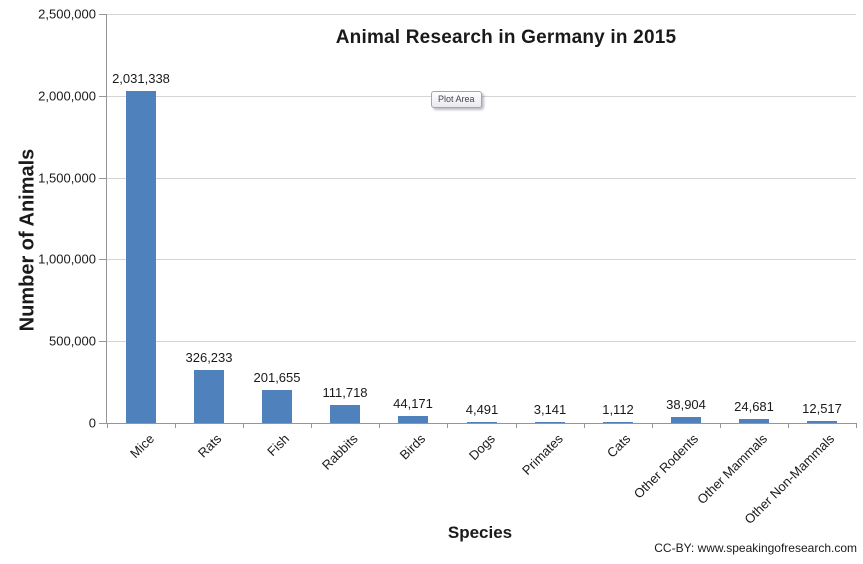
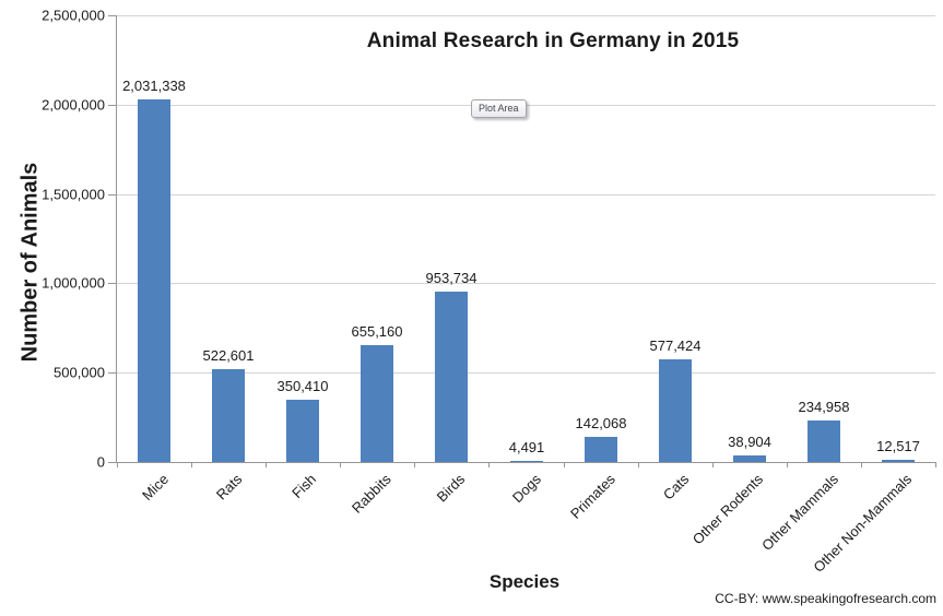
Rats: 326,233 -> 522,601
Fish: 201,655 -> 350,410
Rabbits: 111,718 -> 655,160
Birds: 44,171 -> 953,734
Primates: 3,141 -> 142,068
Cats: 1,112 -> 577,424
Other Mammals: 24,681 -> 234,958
